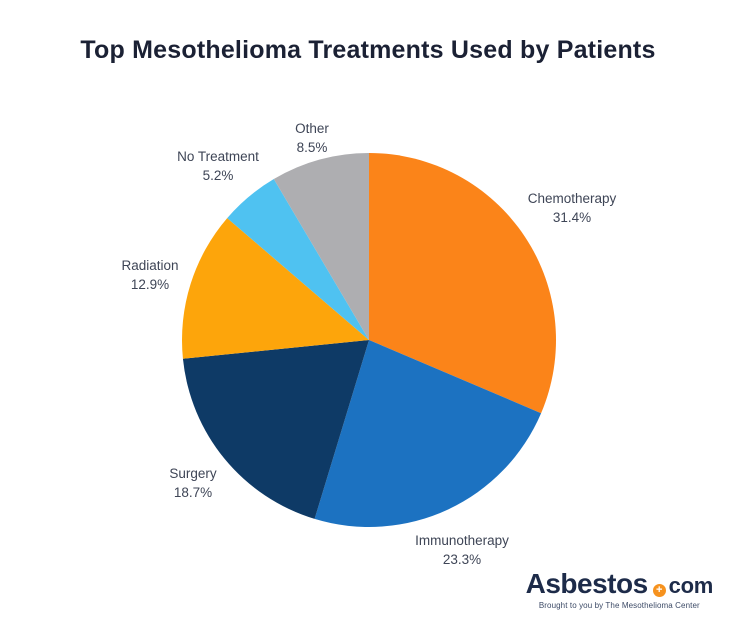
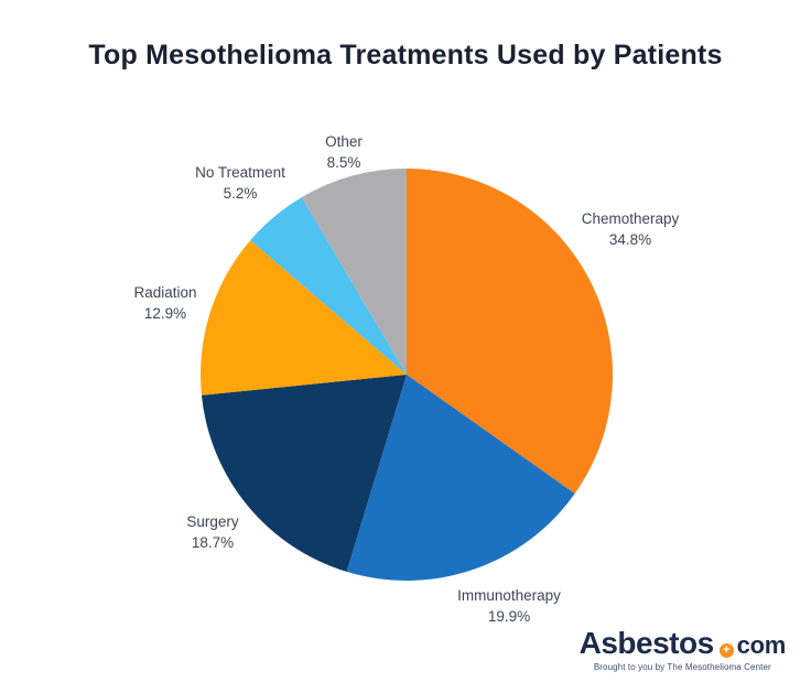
Chemotherapy: 31.4% -> 34.8%
Immunotherapy: 23.3% -> 19.9%
